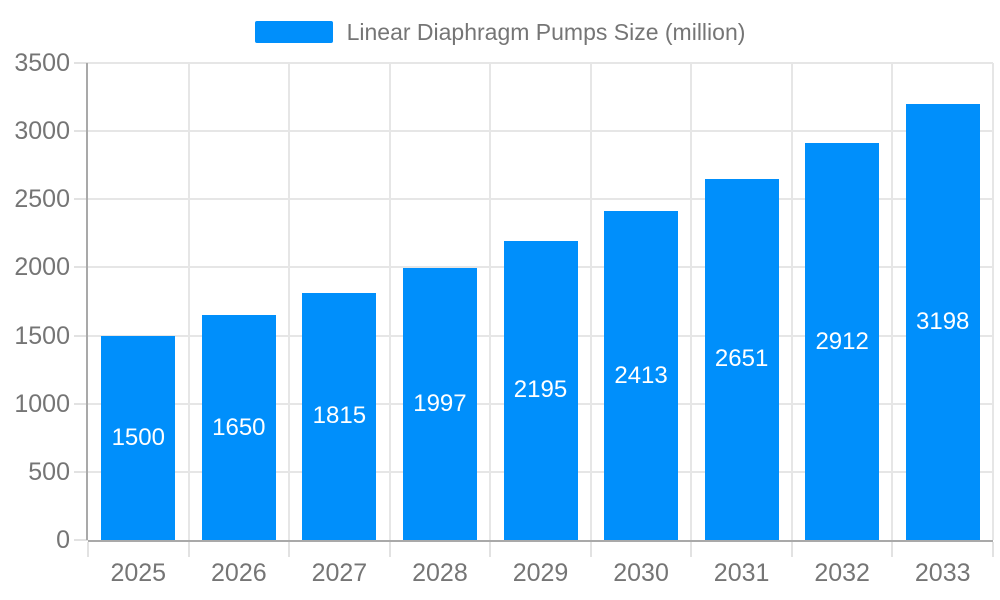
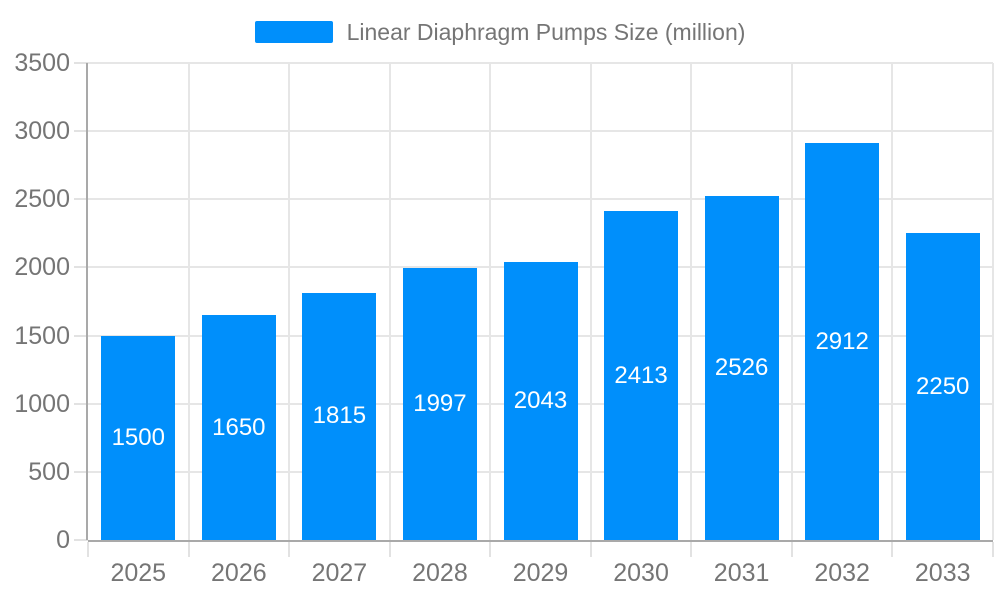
2029: 2195 -> 2043
2031: 2651 -> 2526
2033: 3198 -> 2250
